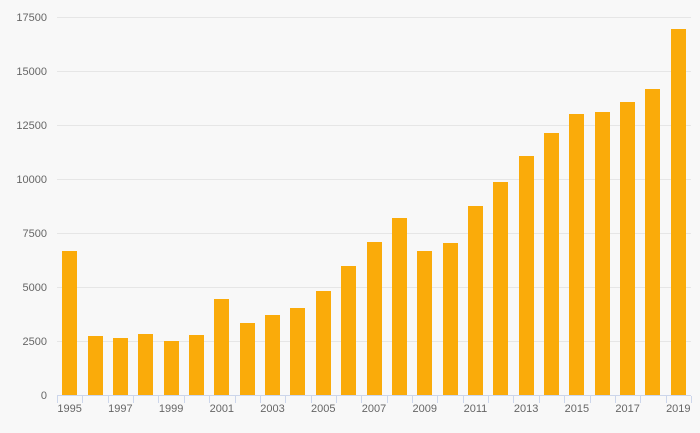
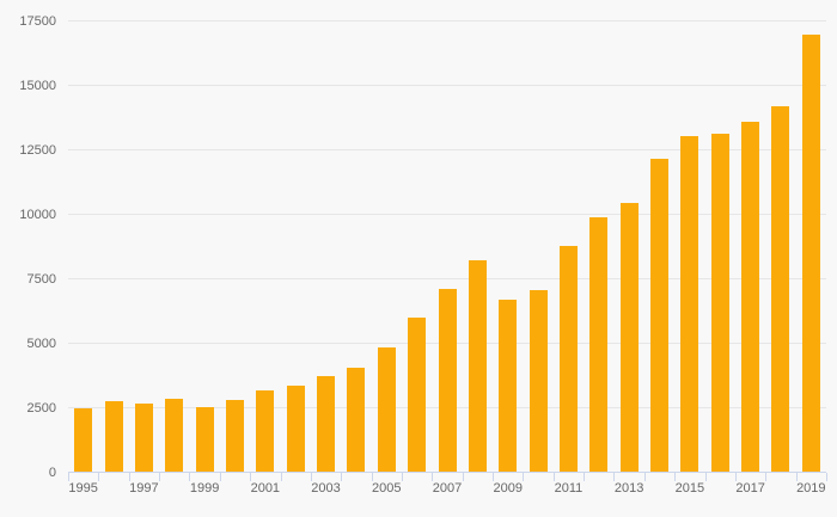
1995: 6700 -> 2500
2001: 4500 -> 3200
2013: 11100 -> 10500
